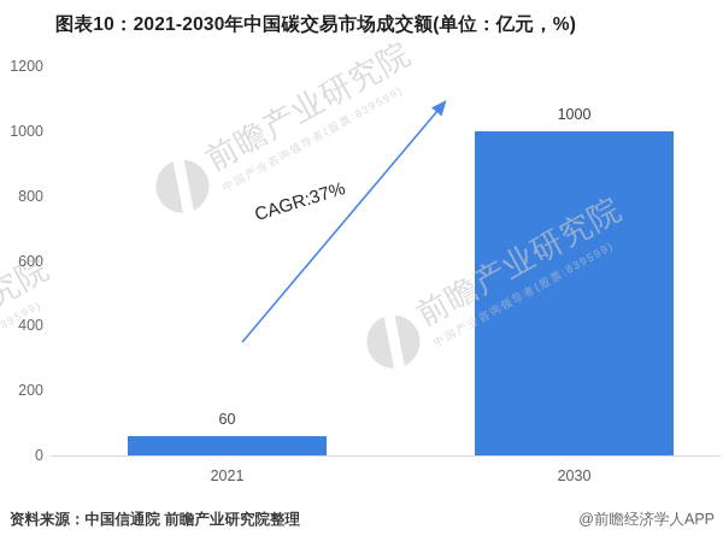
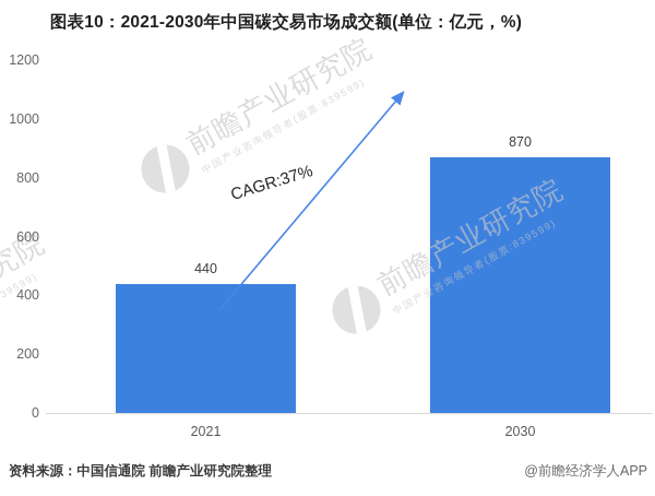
2021: 60 -> 440
2030: 1000 -> 870
